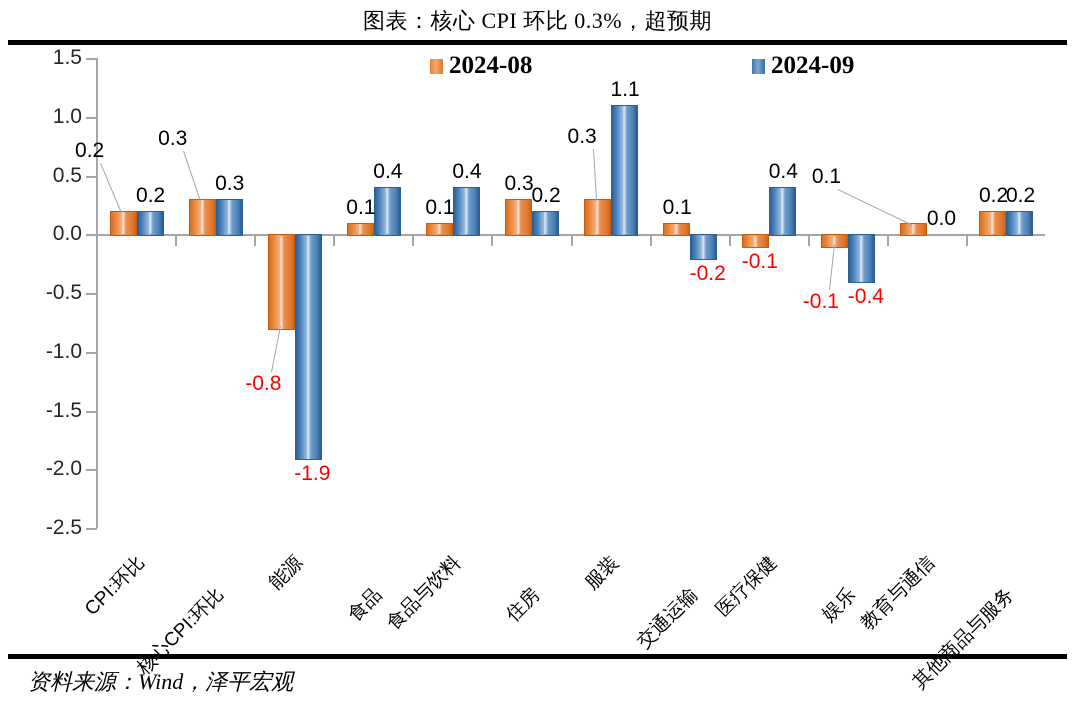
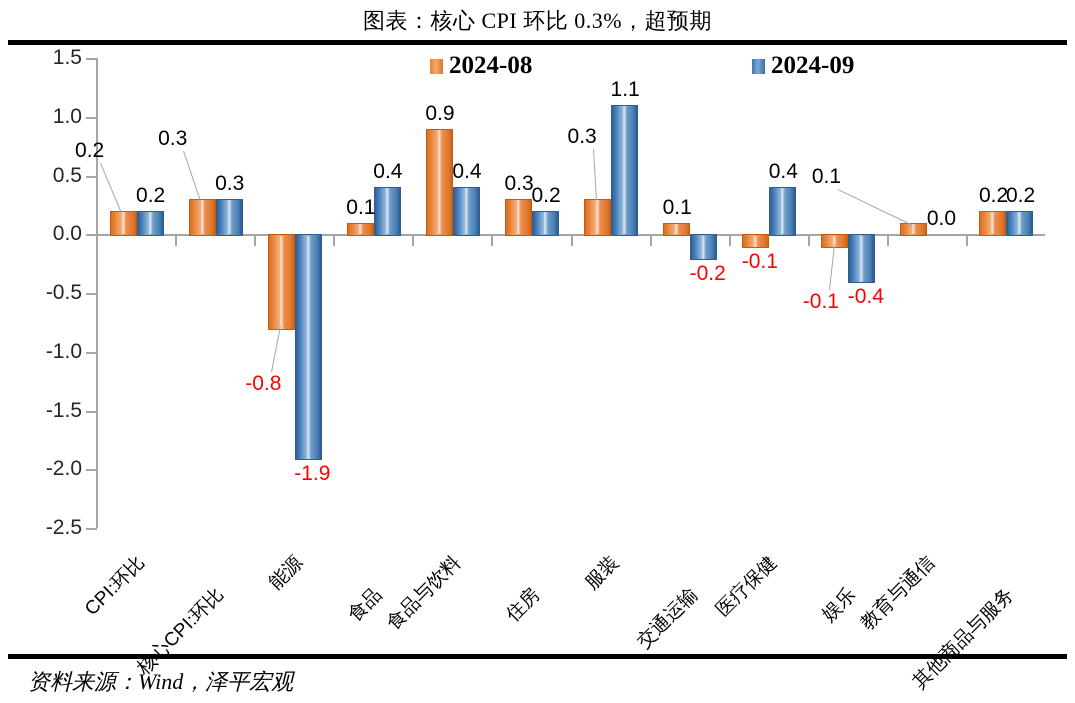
2024-08/食品与饮料: 0.1 -> 0.9
